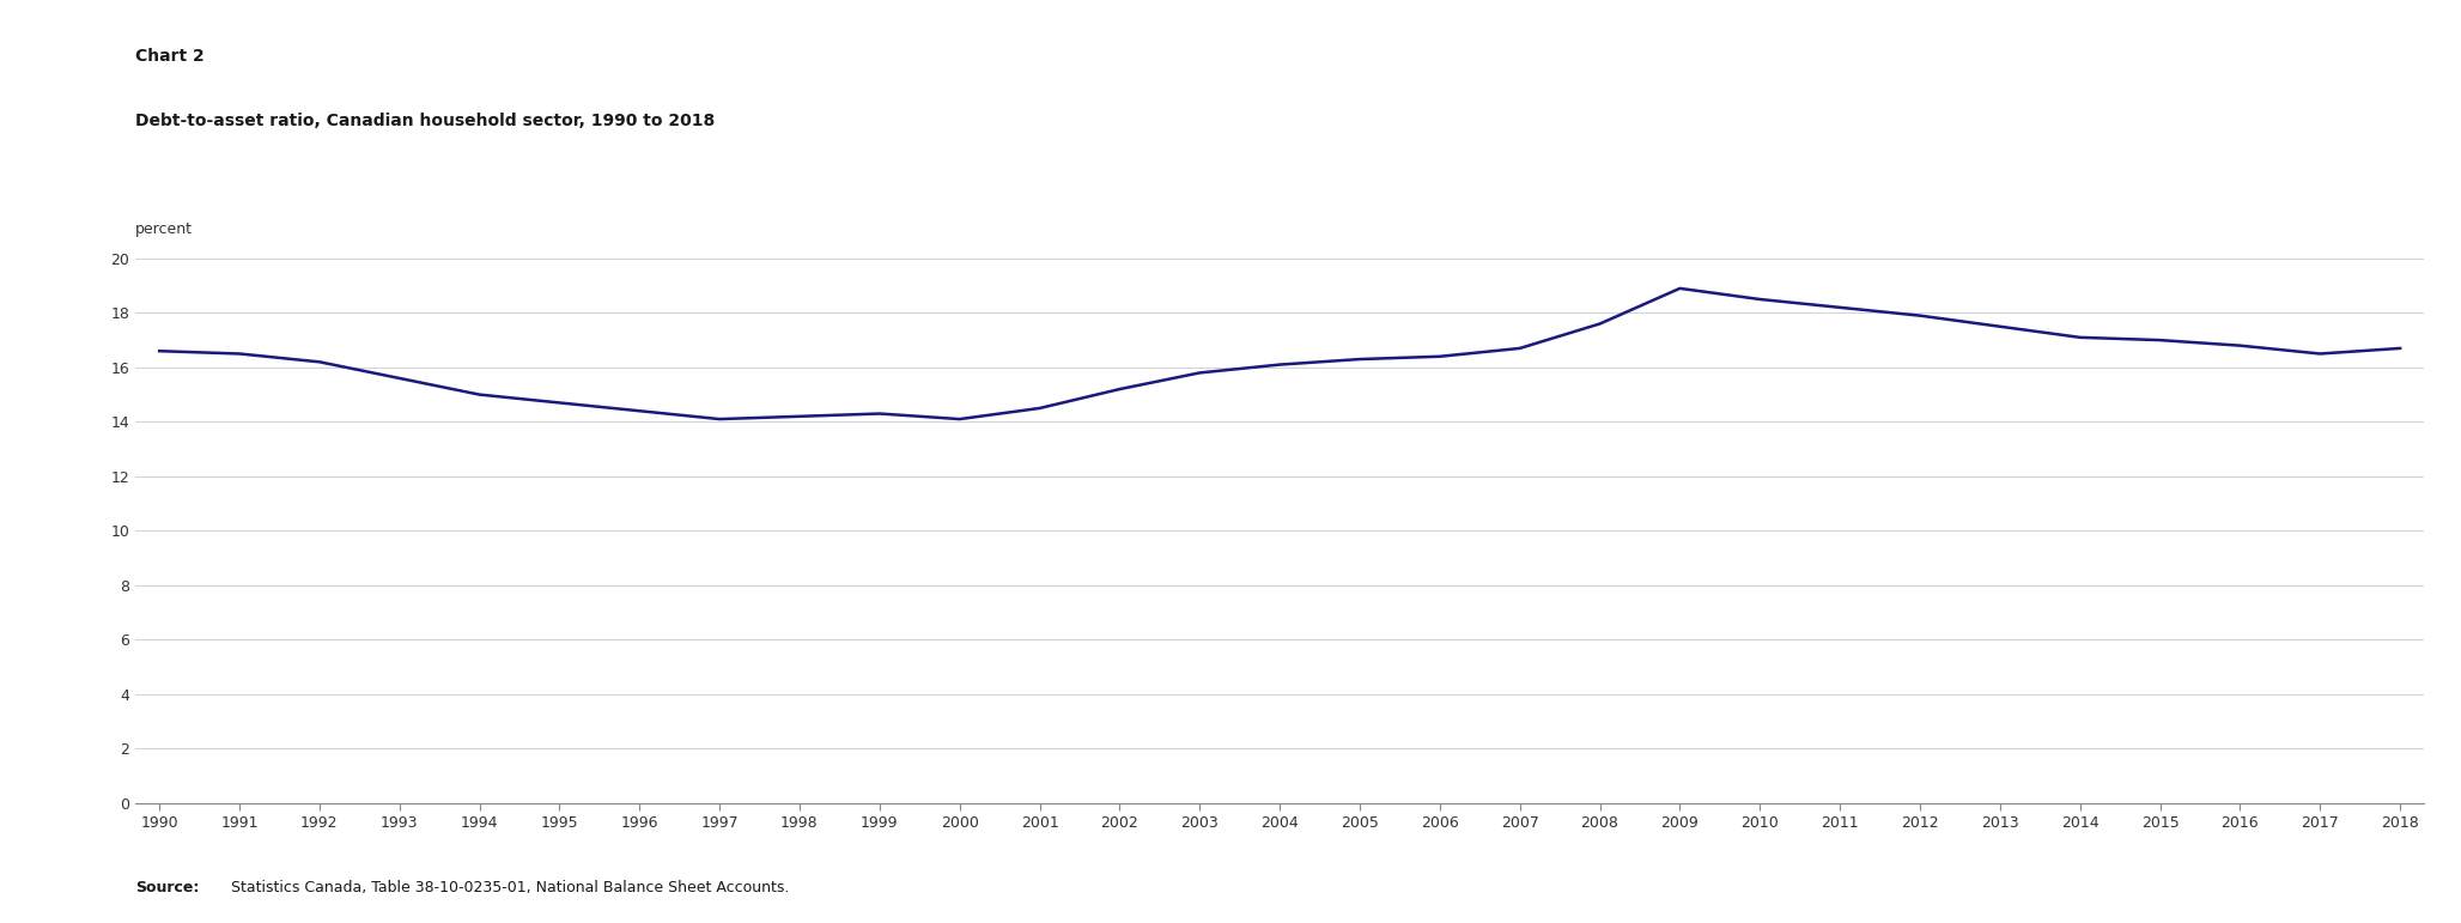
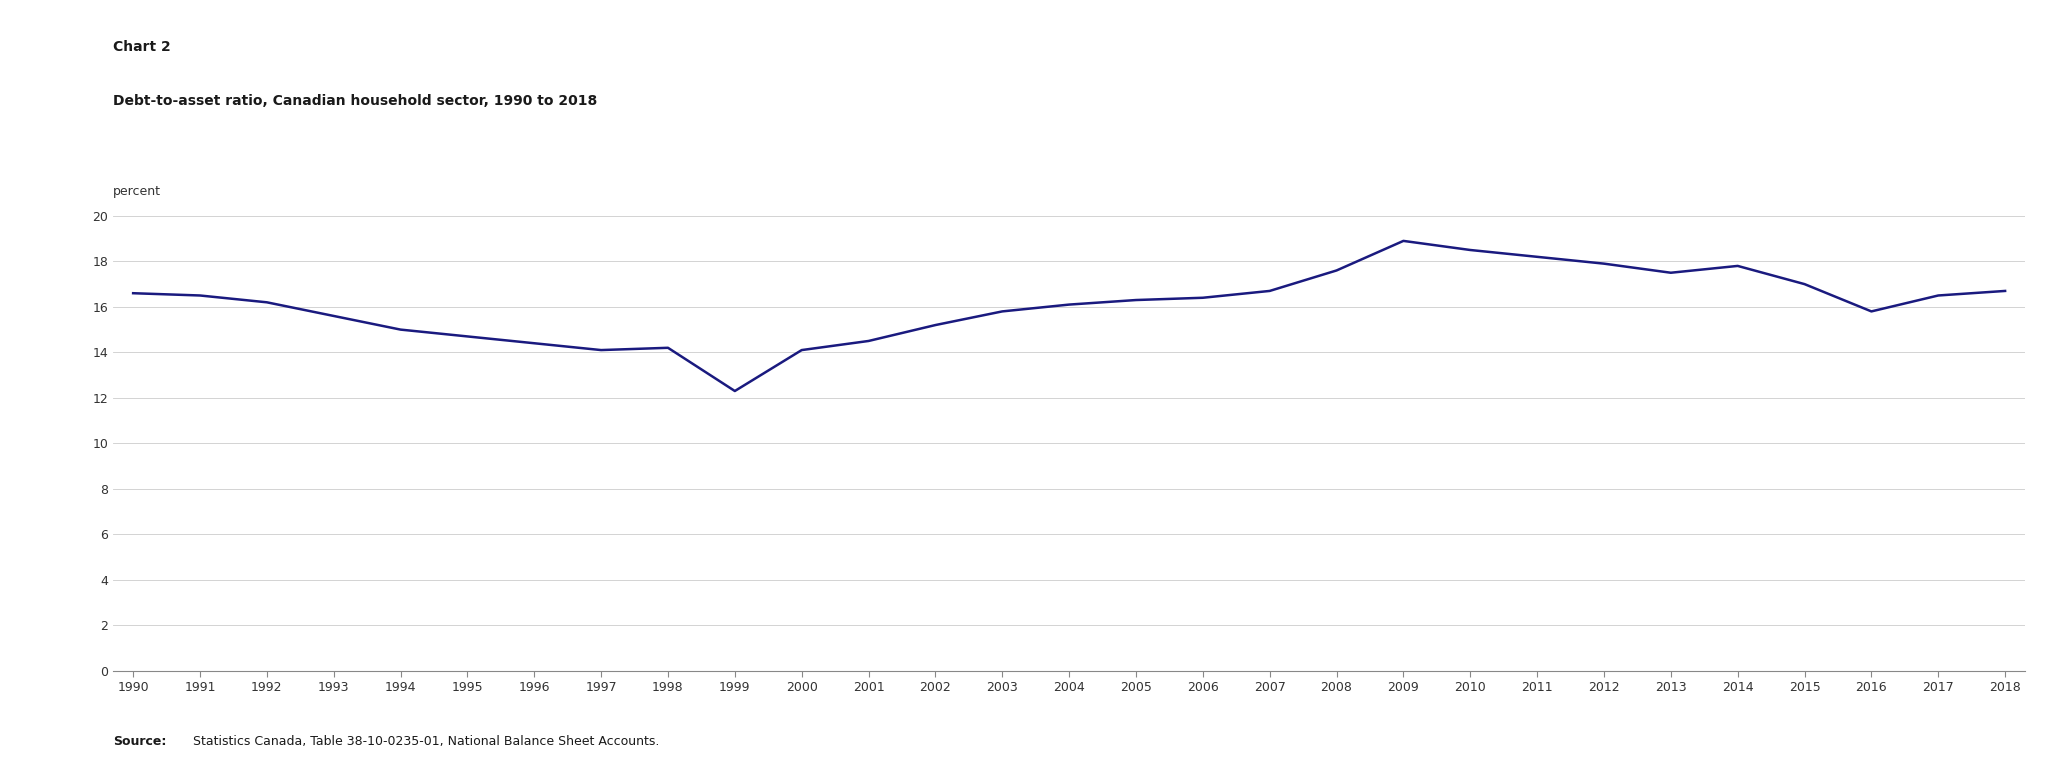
1999: 14.3 -> 12.3
2014: 17.1 -> 17.8
2016: 16.8 -> 15.8
